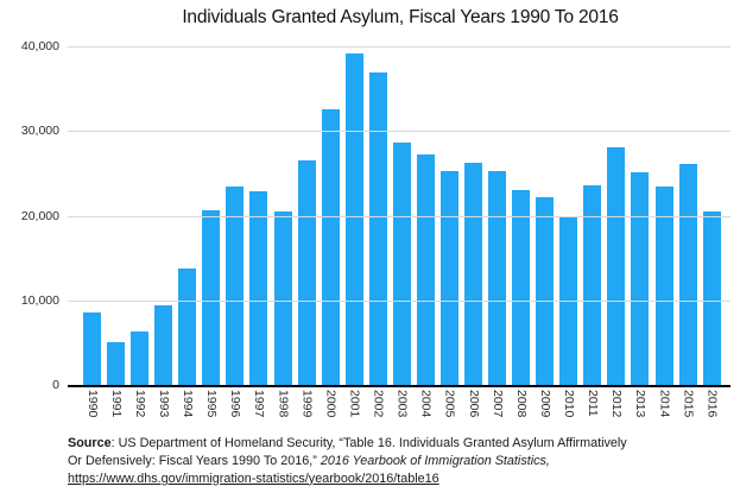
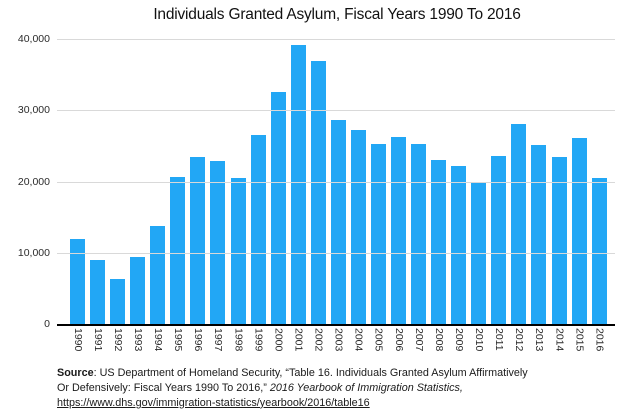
1990: 8000 -> 12000
1991: 5000 -> 9000
